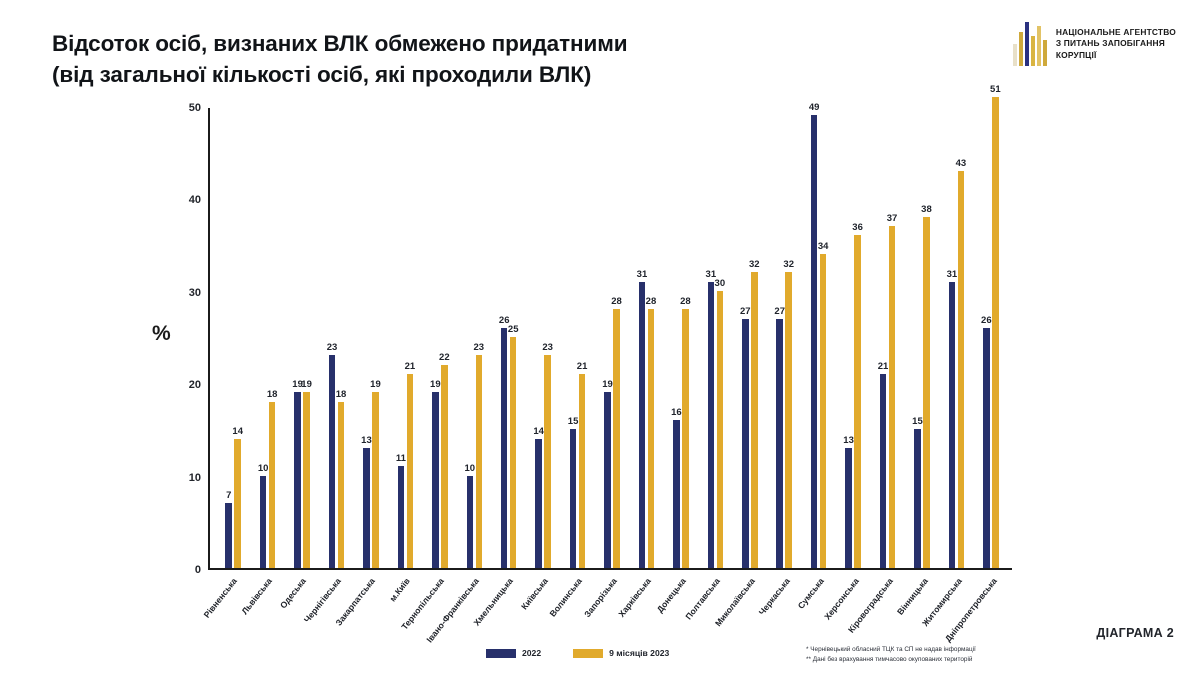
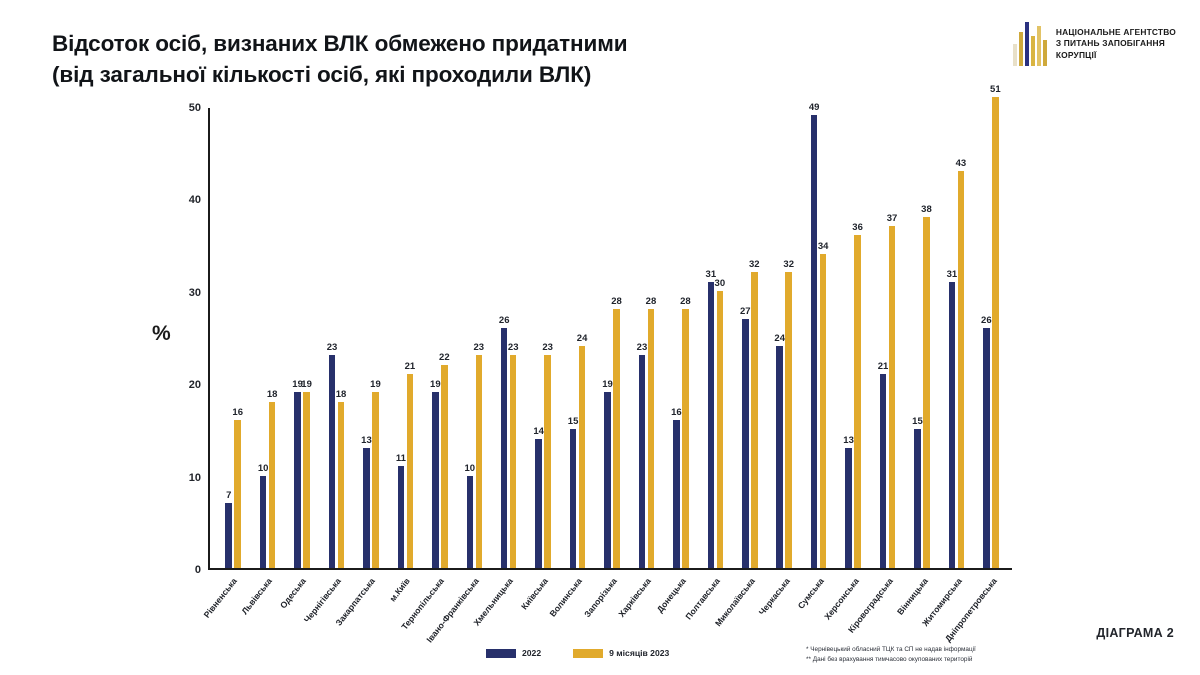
9 місяців 2023/Рівненська: 14 -> 16
9 місяців 2023/Хмельницька: 25 -> 23
9 місяців 2023/Волинська: 21 -> 24
2022/Харківська: 31 -> 23
2022/Черкаська: 27 -> 24
